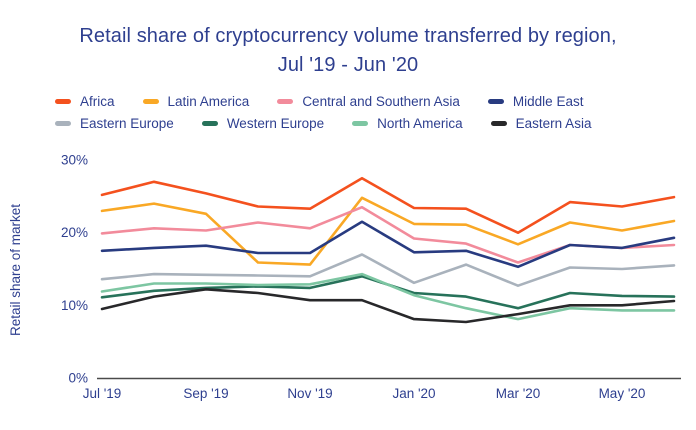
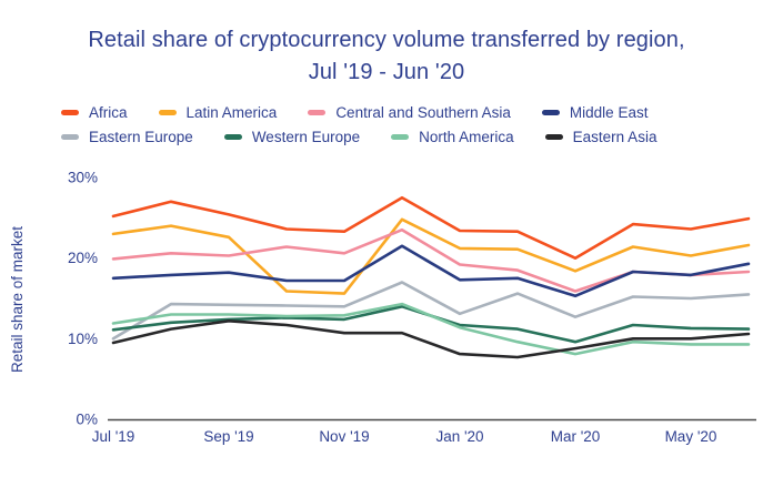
Eastern Europe/Jul '19: 14% -> 10%
